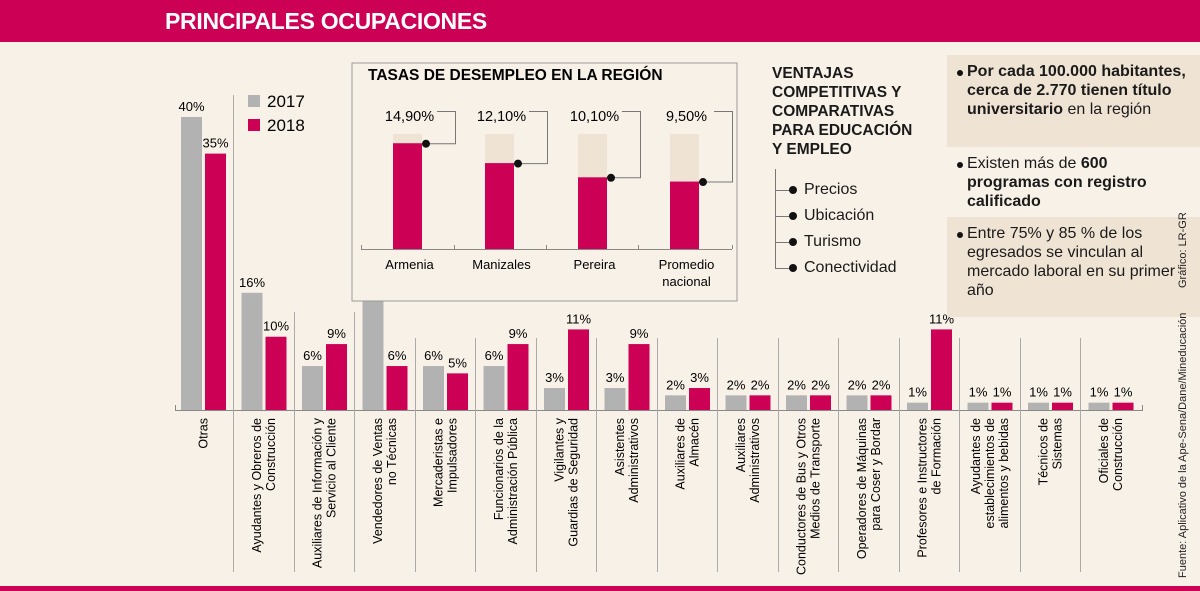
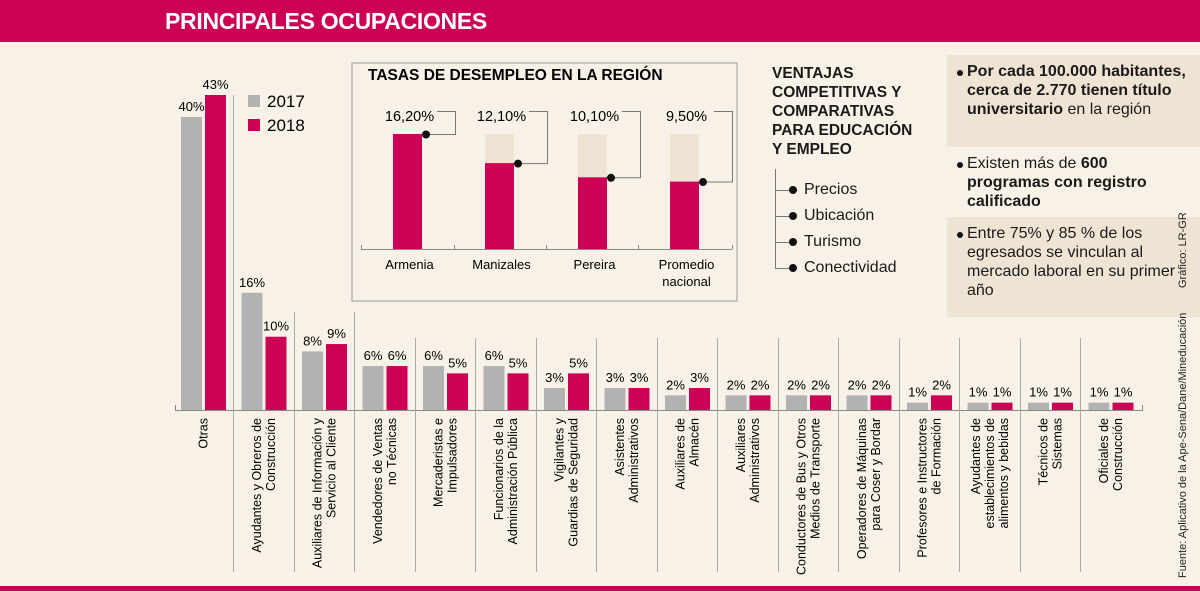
PRINCIPALES OCUPACIONES/2018/Otras: 35% -> 43%
PRINCIPALES OCUPACIONES/2017/Auxiliares de Información y Servicio al Cliente: 6% -> 8%
PRINCIPALES OCUPACIONES/2017/Vendedores de Ventas no Técnicas: 22% -> 6%
PRINCIPALES OCUPACIONES/2018/Funcionarios de la Administración Pública: 9% -> 5%
PRINCIPALES OCUPACIONES/2018/Vigilantes y Guardias de Seguridad: 11% -> 5%
PRINCIPALES OCUPACIONES/2018/Asistentes Administrativos: 9% -> 3%
PRINCIPALES OCUPACIONES/2018/Profesores e Instructores de Formación: 11% -> 2%
TASAS DE DESEMPLEO EN LA REGIÓN/Armenia: 14,90% -> 16,20%
